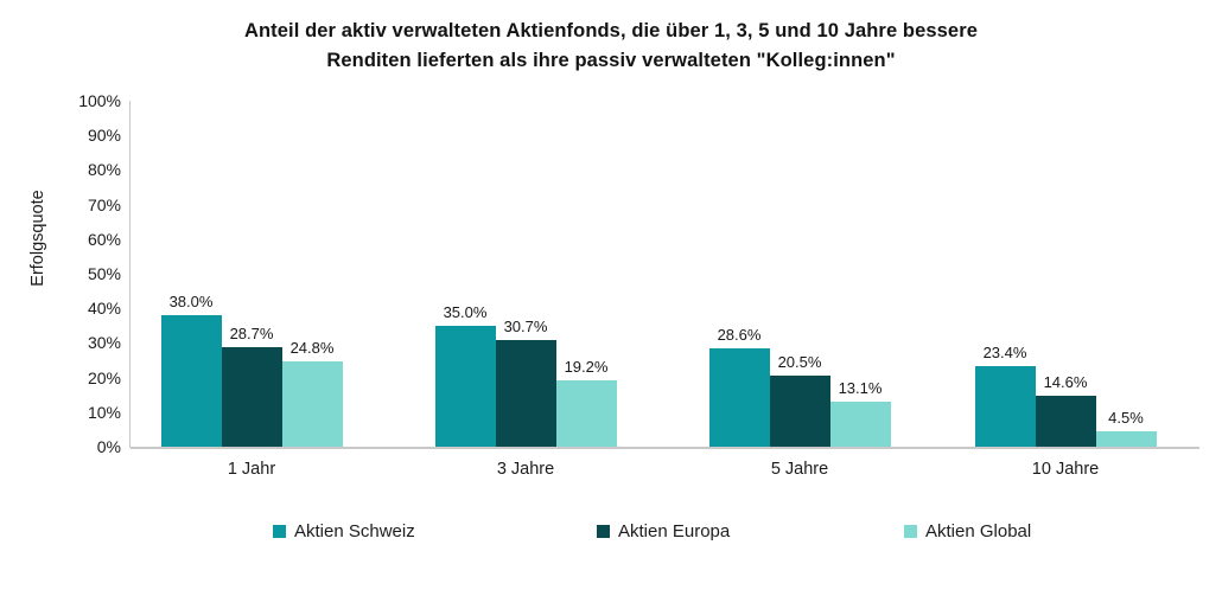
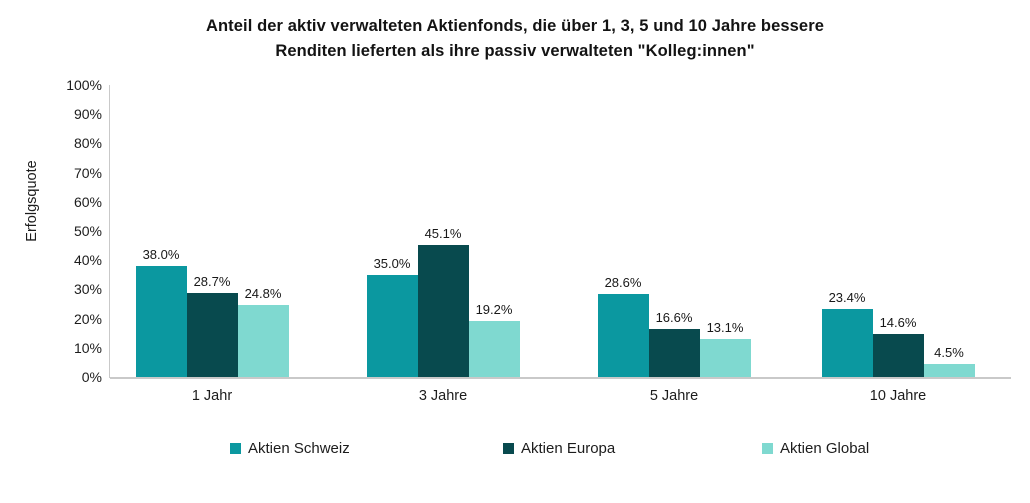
Aktien Europa/3 Jahre: 30.7% -> 45.1%
Aktien Europa/5 Jahre: 20.5% -> 16.6%
